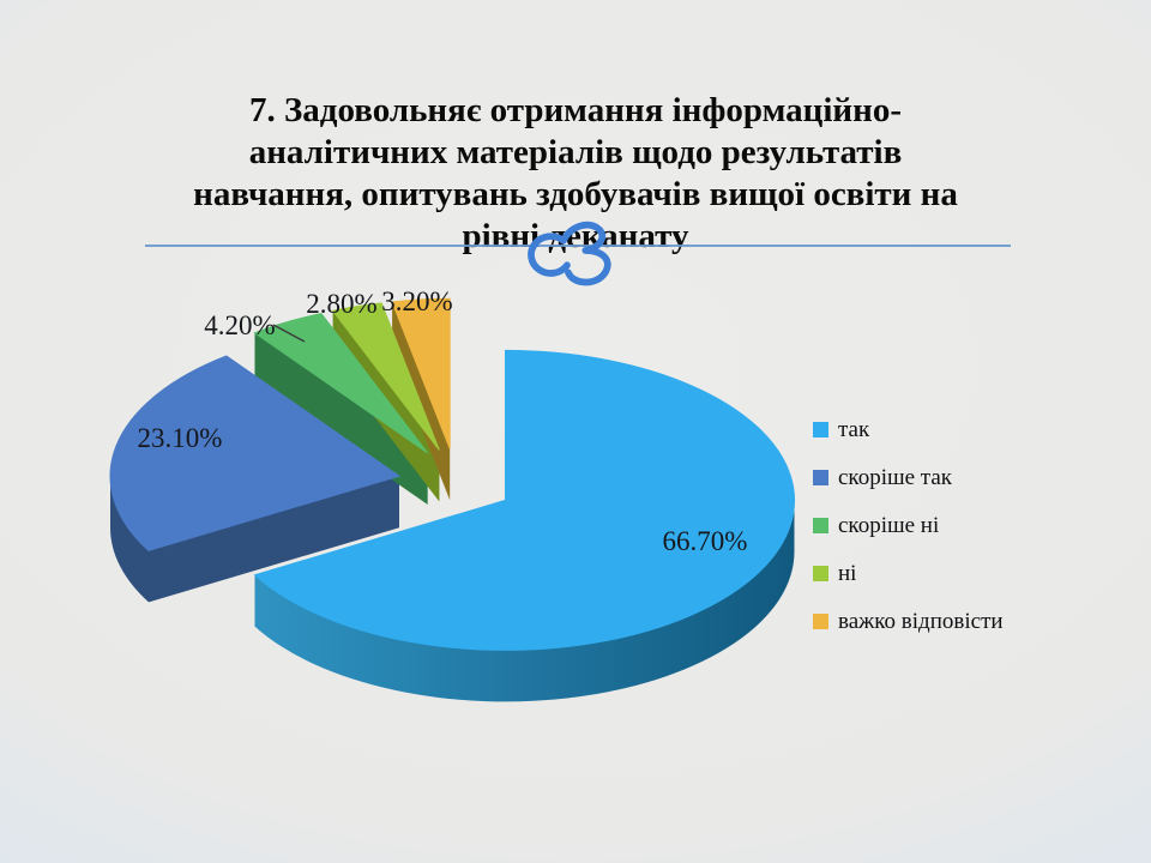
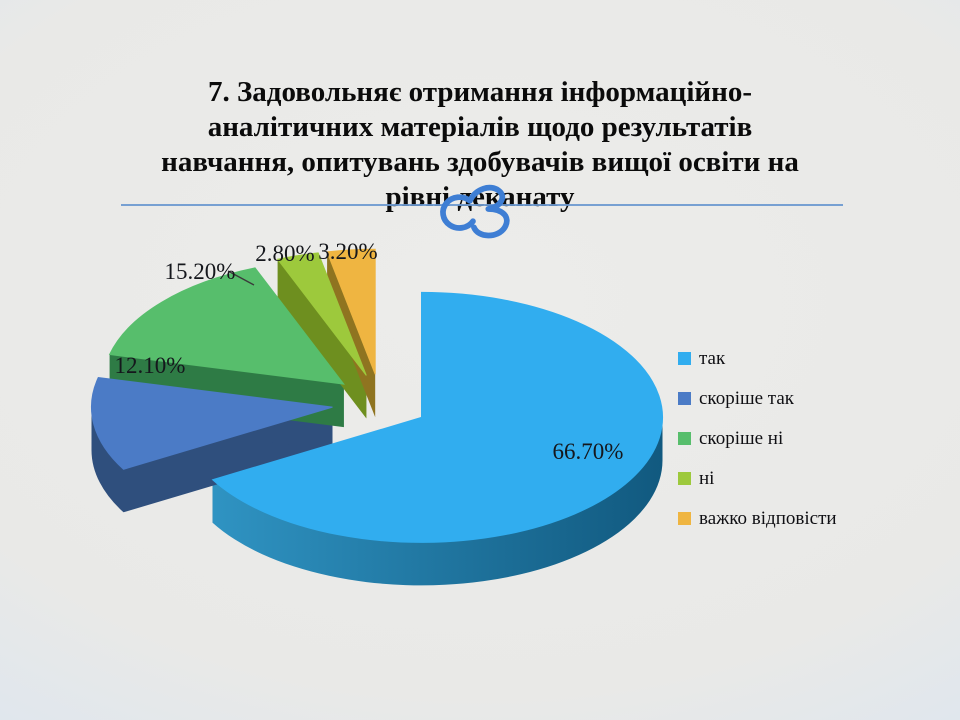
скоріше так: 23.10% -> 12.10%
скоріше ні: 4.20% -> 15.20%
